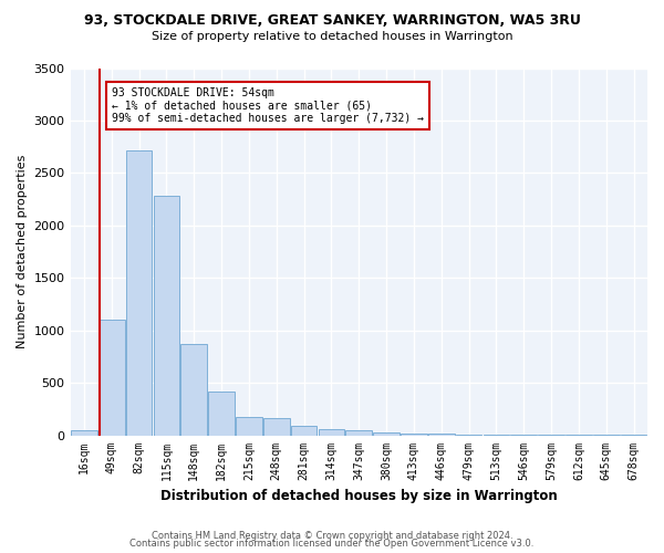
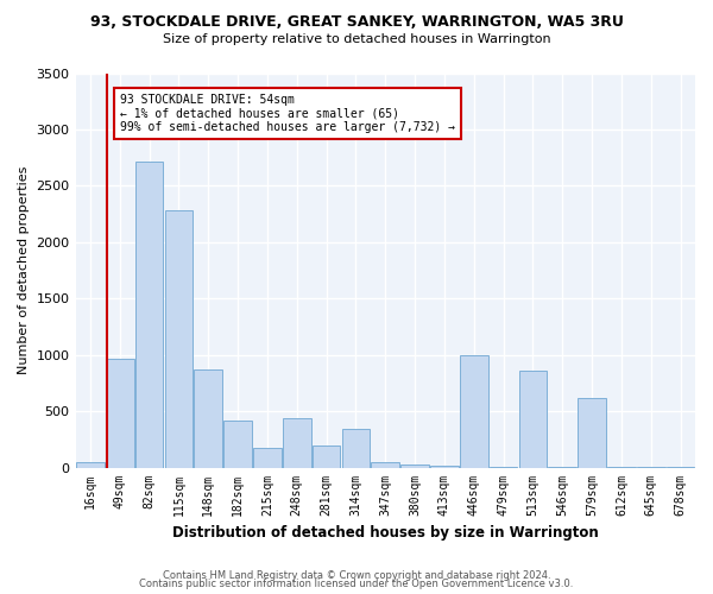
49sqm: 1100 -> 960
248sqm: 160 -> 440
281sqm: 80 -> 200
314sqm: 60 -> 340
446sqm: 20 -> 1000
513sqm: 10 -> 860
579sqm: 0 -> 620
